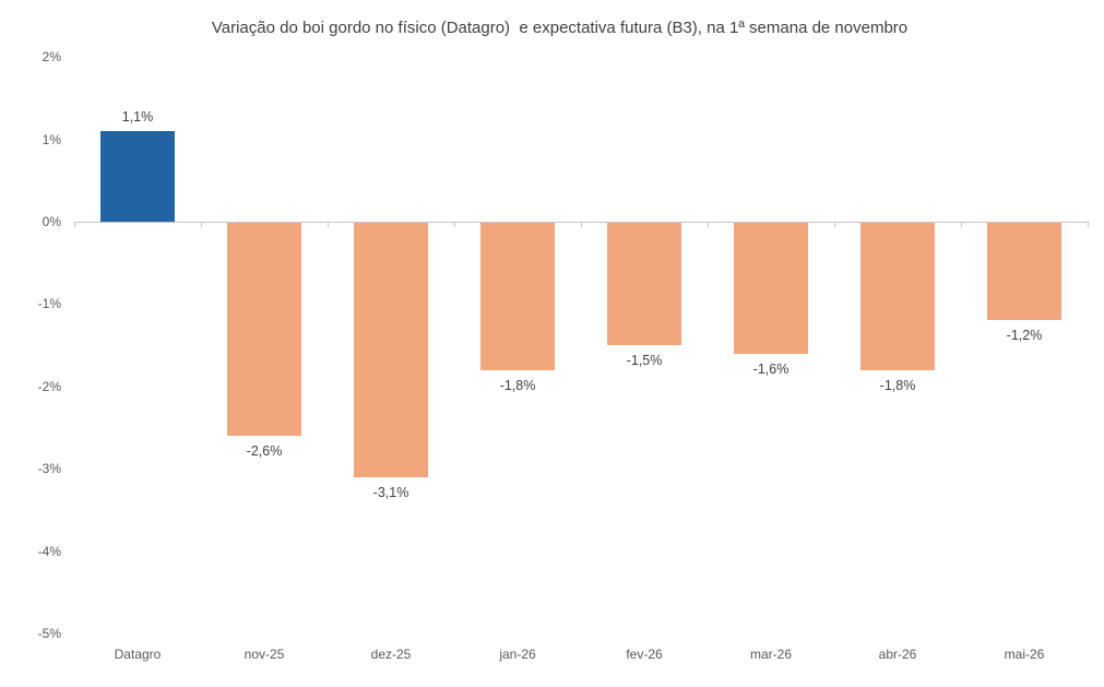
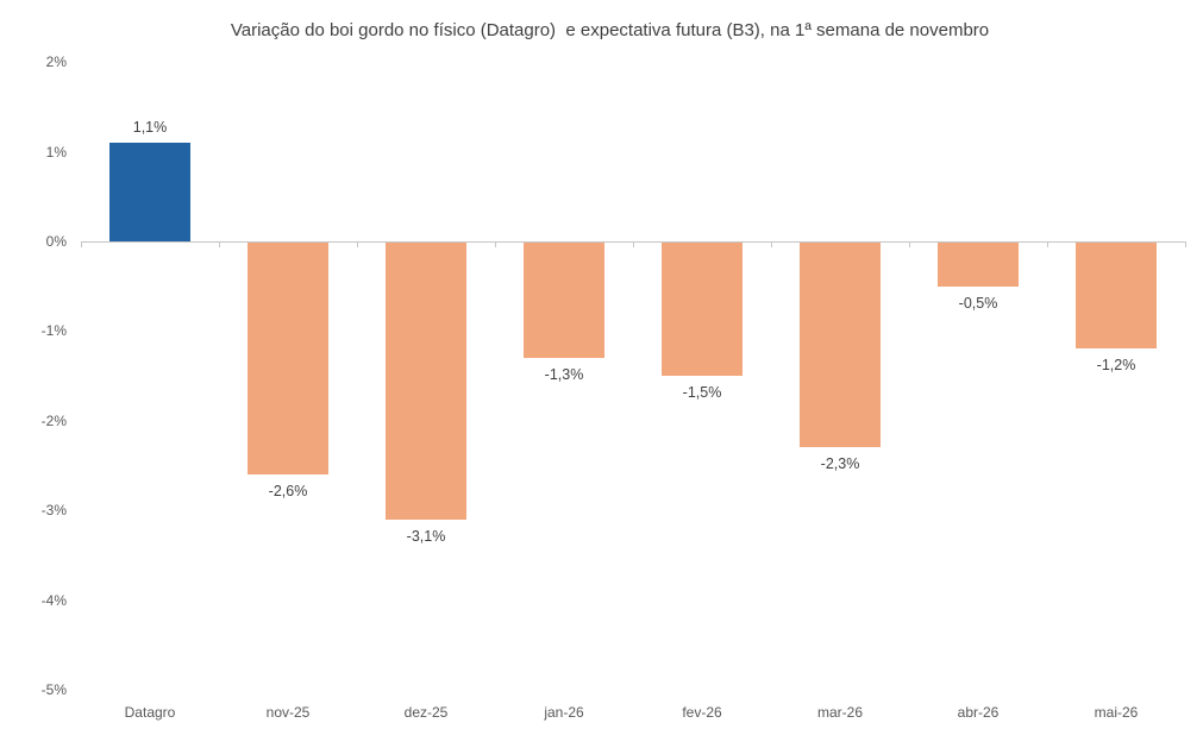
jan-26: -1,8% -> -1,3%
mar-26: -1,6% -> -2,3%
abr-26: -1,8% -> -0,5%
